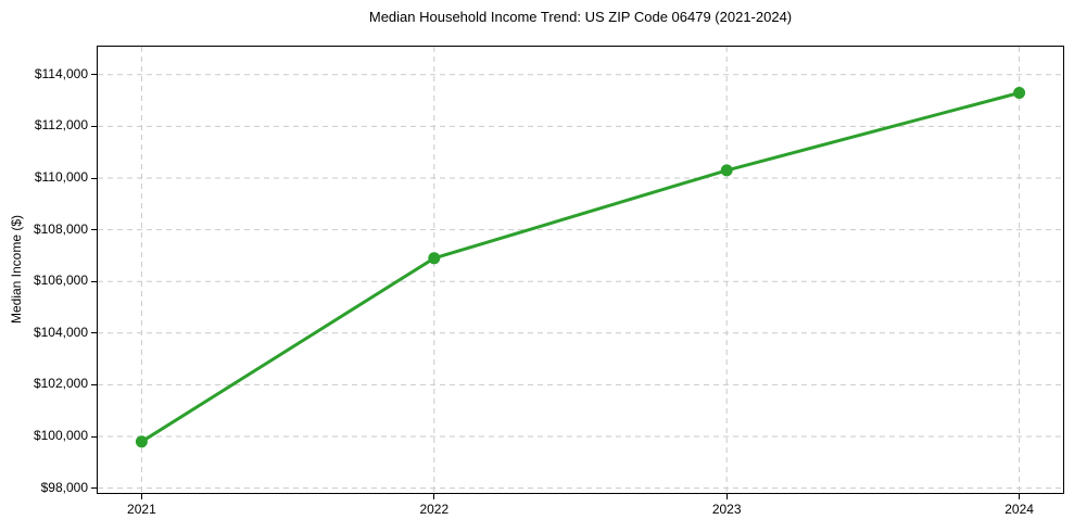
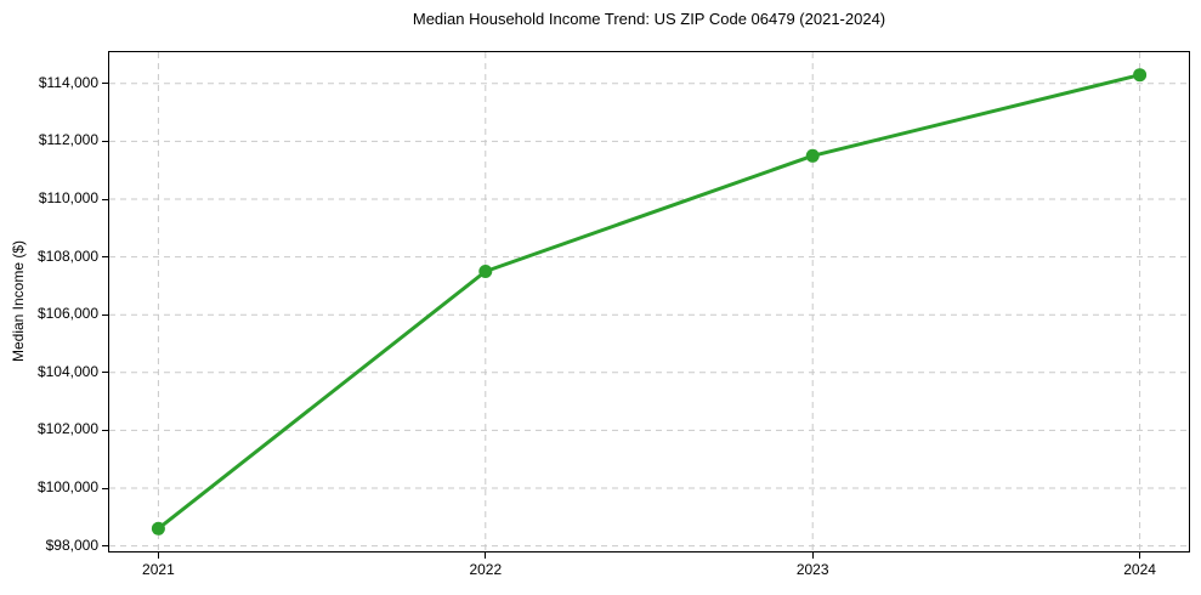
2021: $99800 -> $98600
2022: $106900 -> $107500
2023: $110300 -> $111500
2024: $113300 -> $114300
